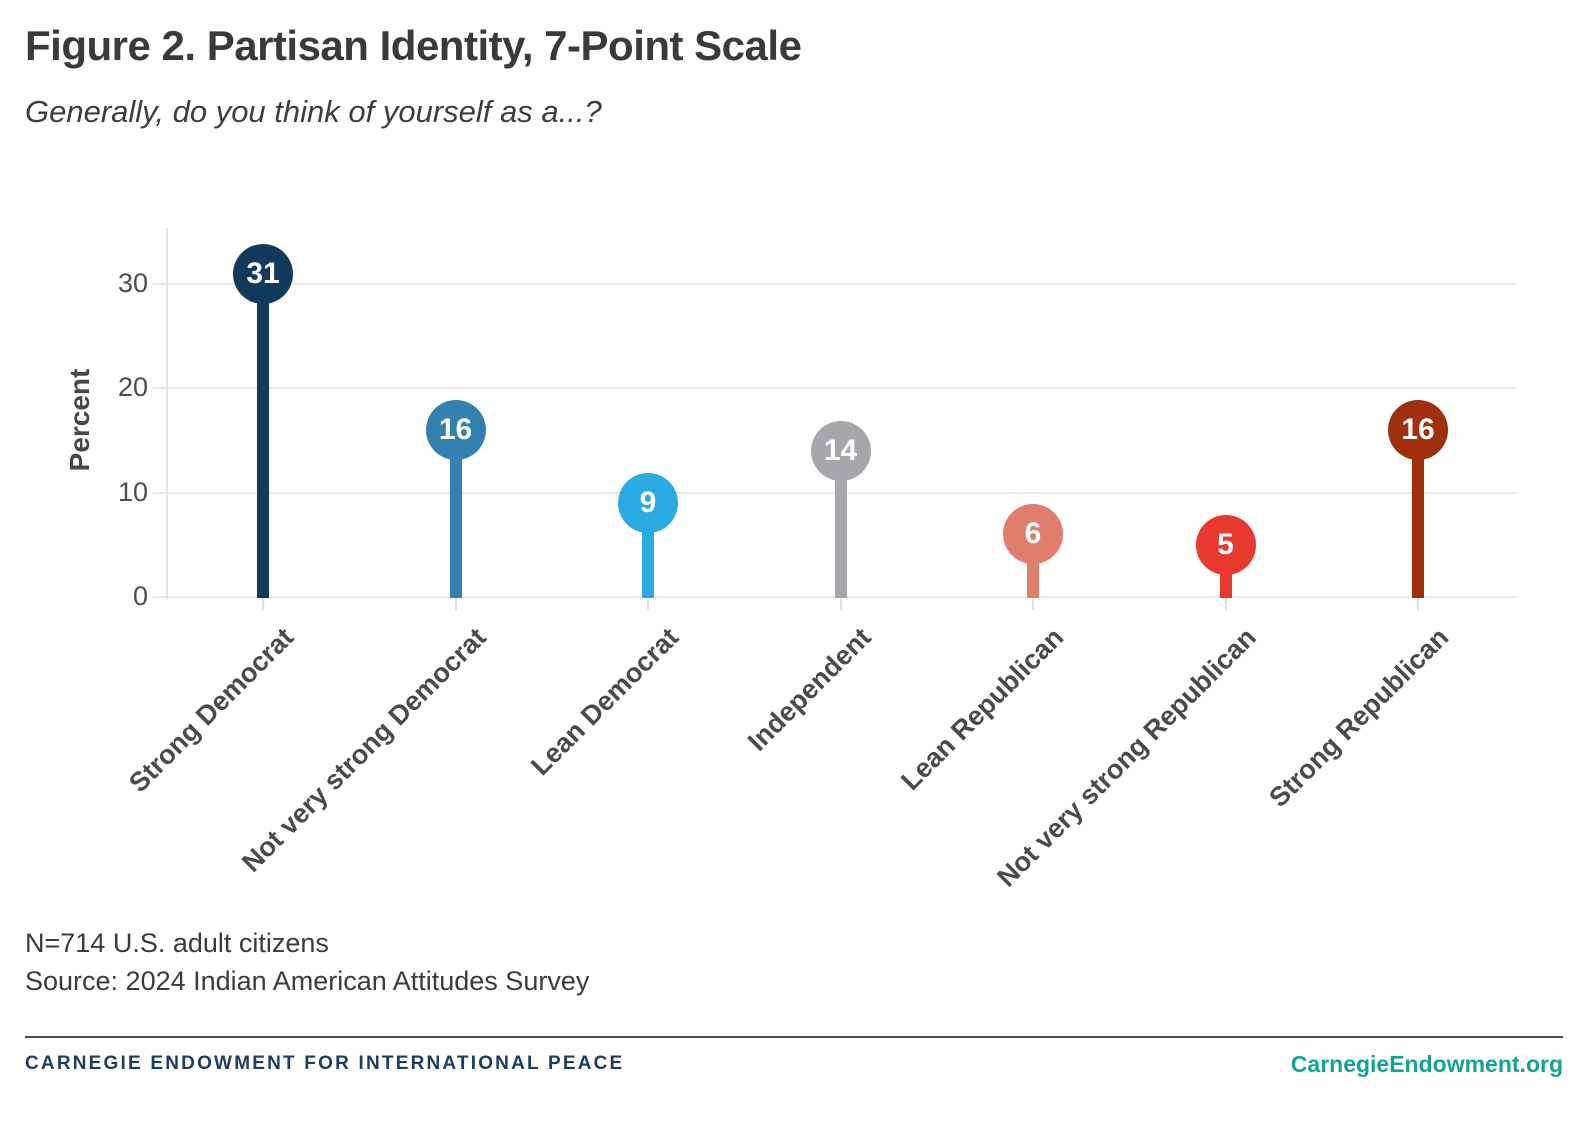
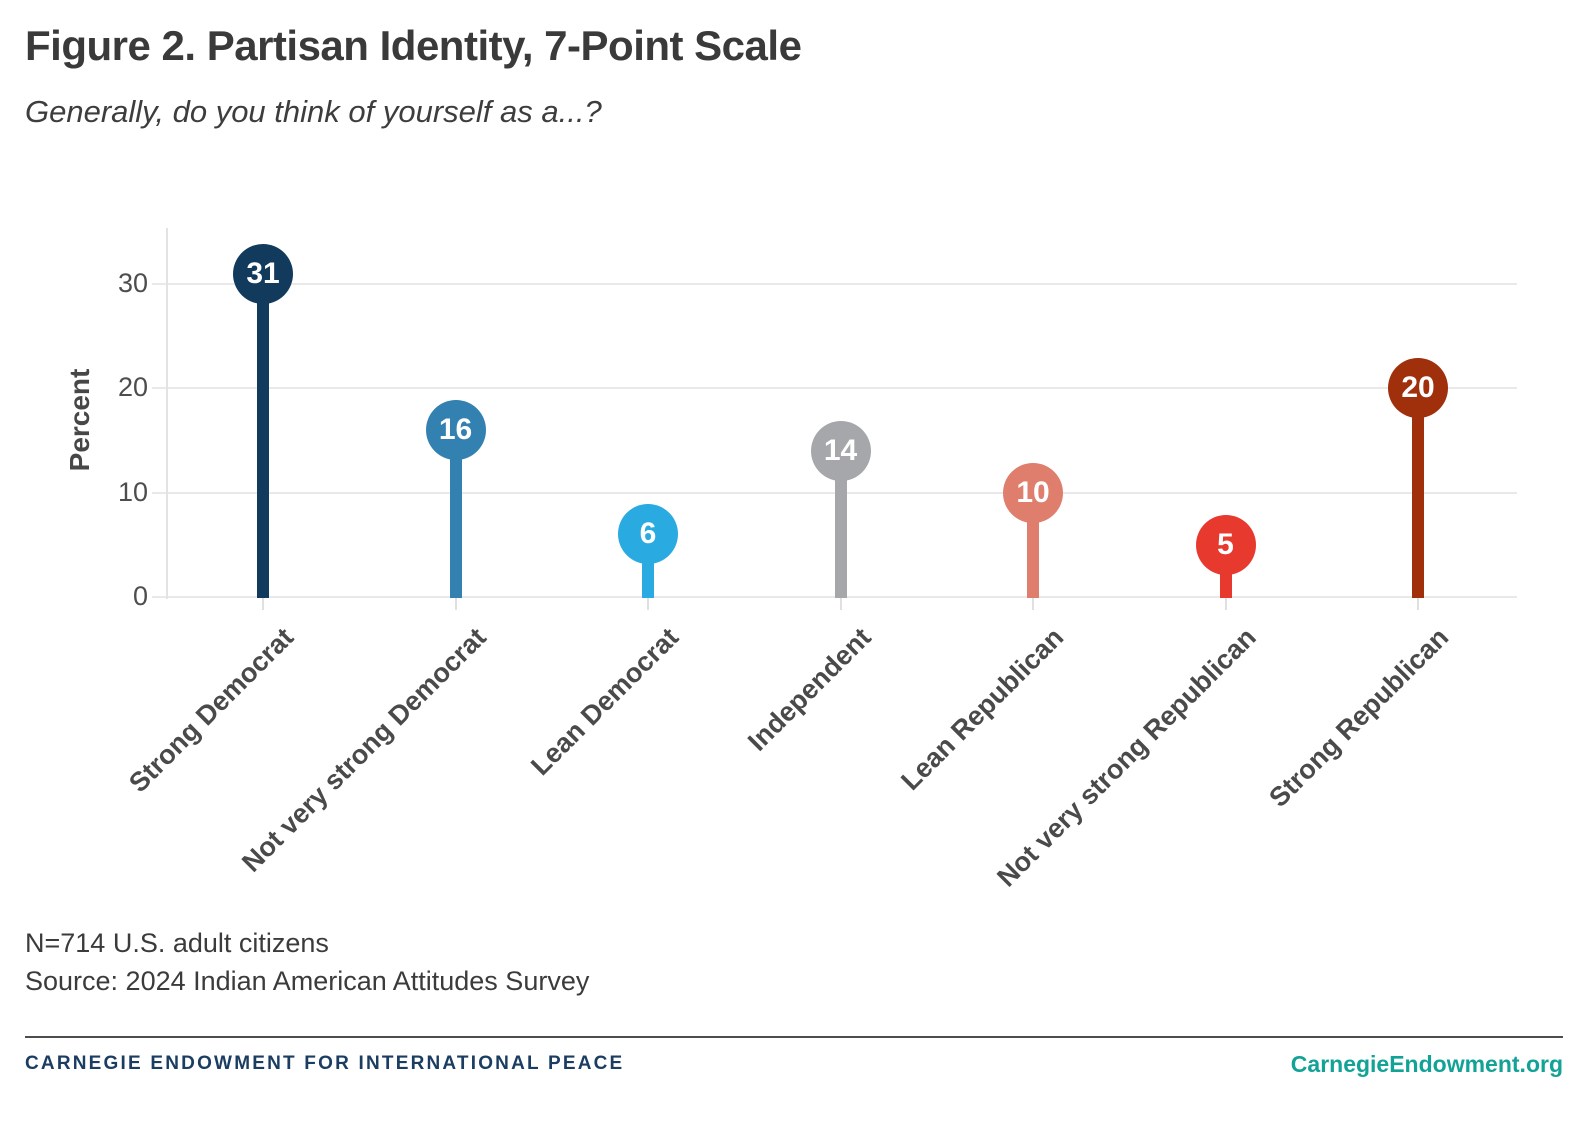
Lean Democrat: 9 -> 6
Lean Republican: 6 -> 10
Strong Republican: 16 -> 20
